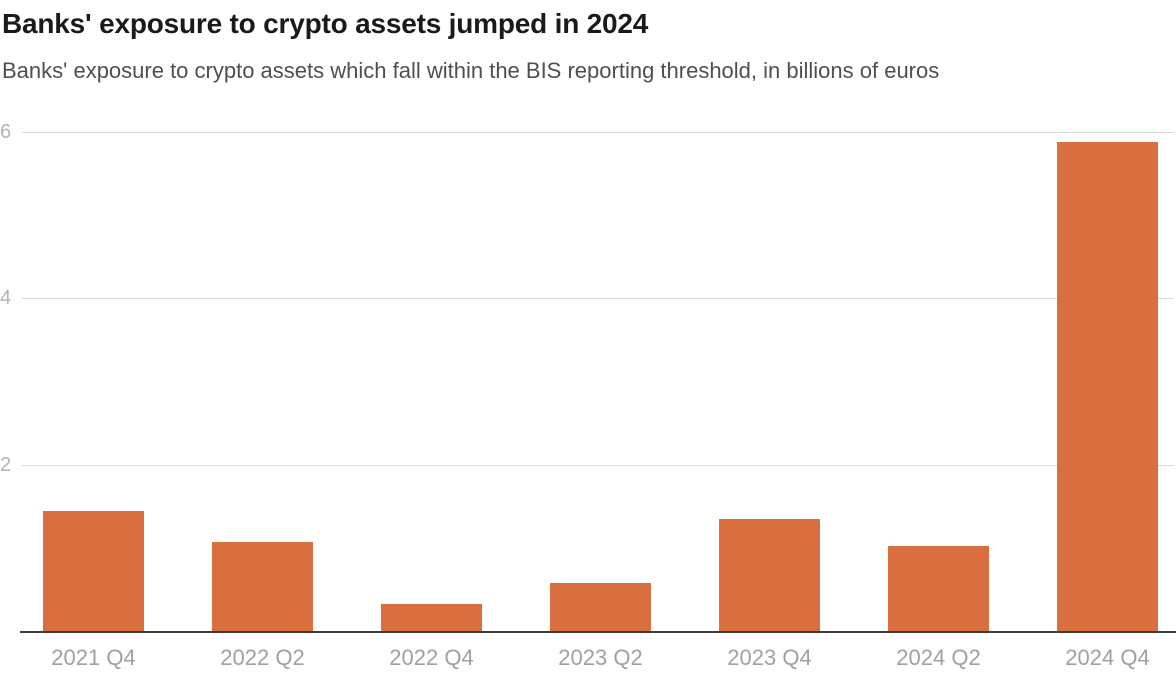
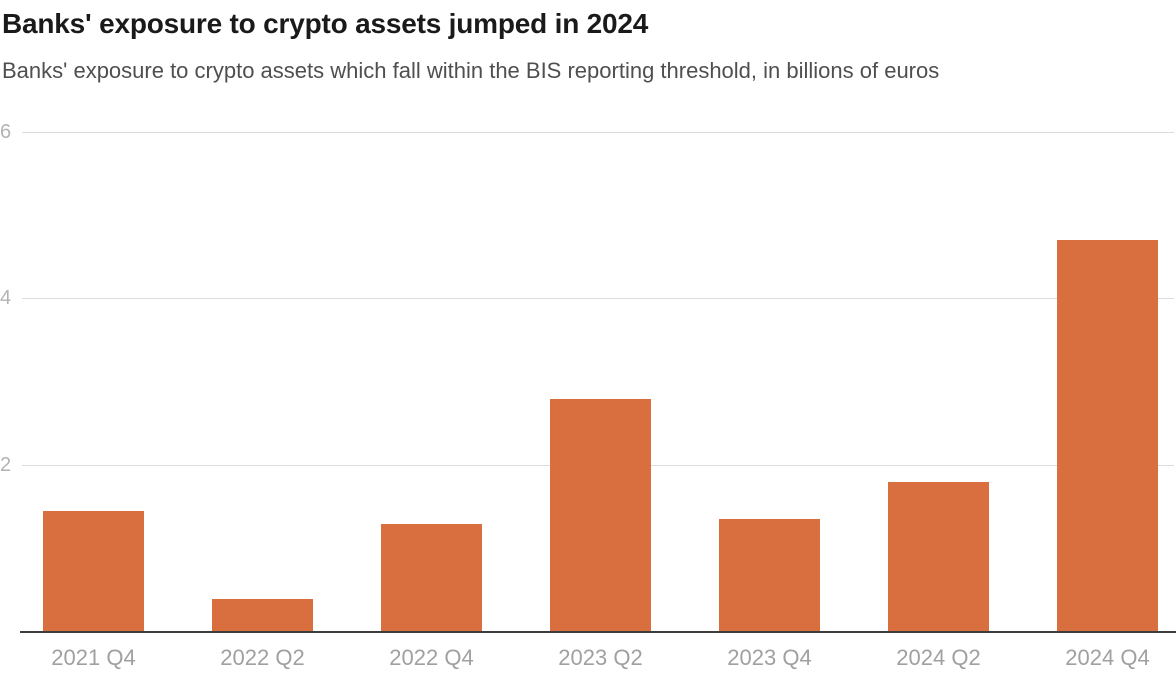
2022 Q2: 1.1 -> 0.4
2022 Q4: 0.3 -> 1.3
2023 Q2: 0.6 -> 2.8
2024 Q2: 1.0 -> 1.8
2024 Q4: 5.9 -> 4.7
